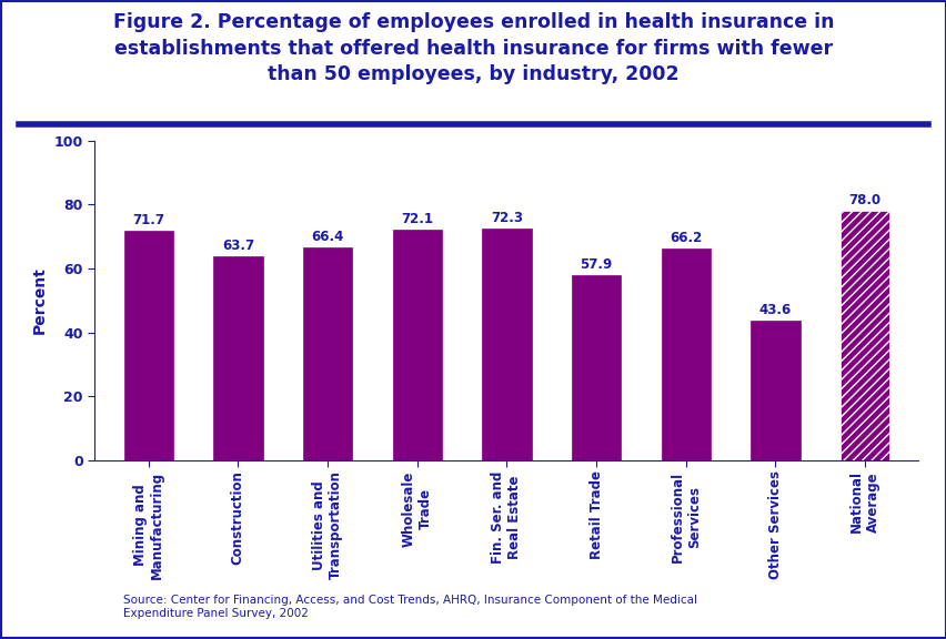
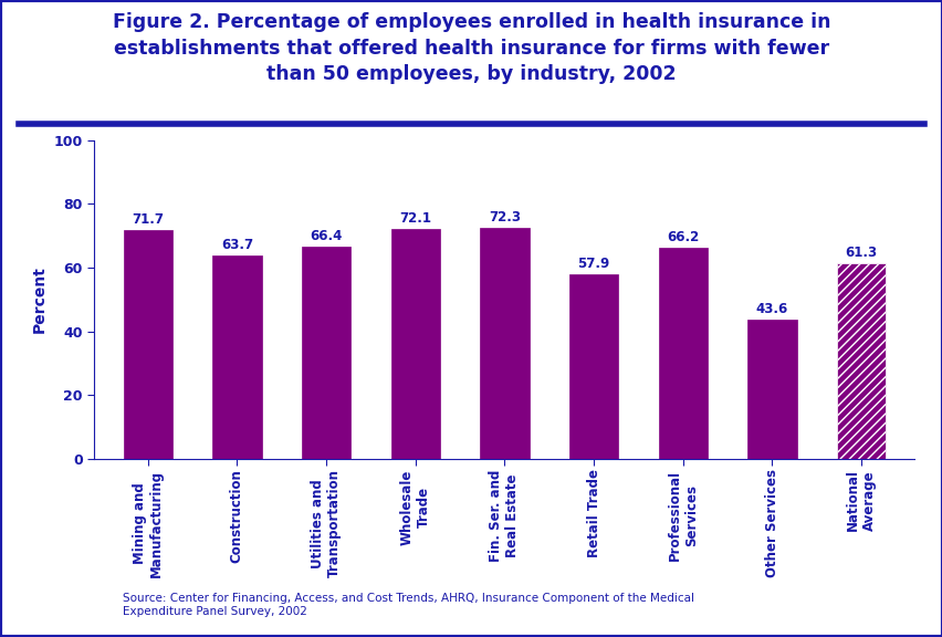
National Average: 78.0 -> 61.3
